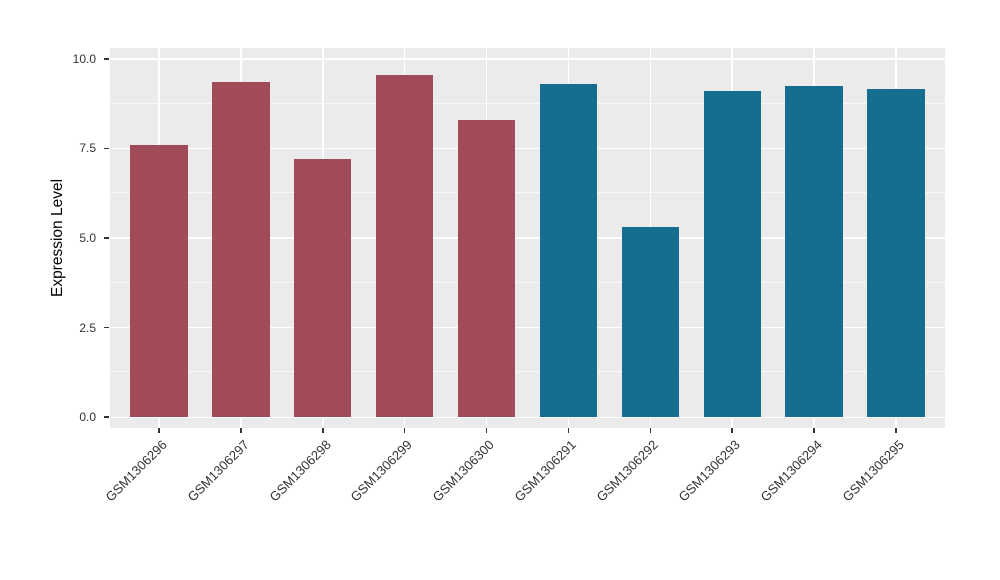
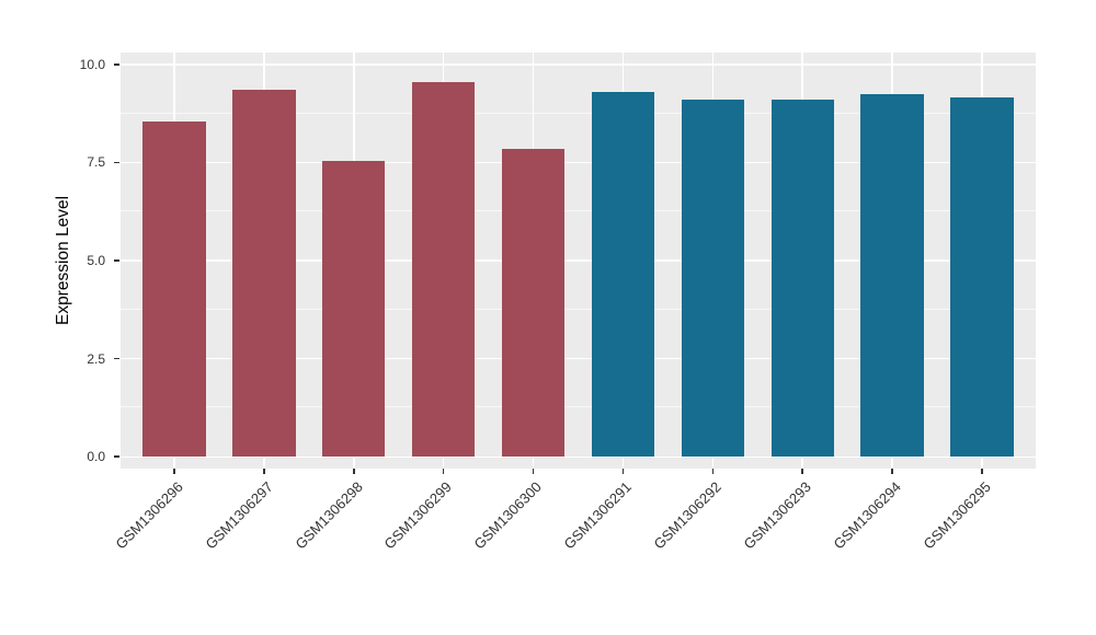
GSM1306296: 7.6 -> 8.6
GSM1306298: 7.2 -> 7.5
GSM1306300: 8.3 -> 7.8
GSM1306292: 5.3 -> 9.1
